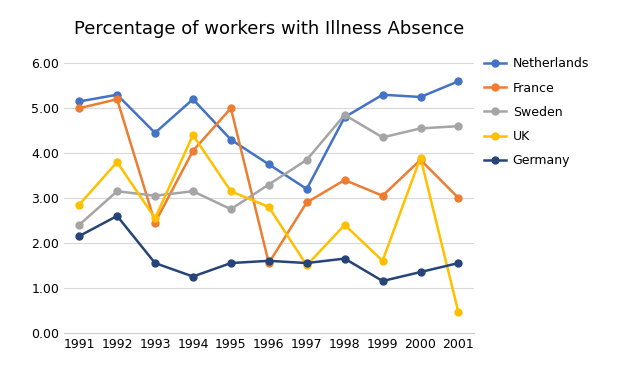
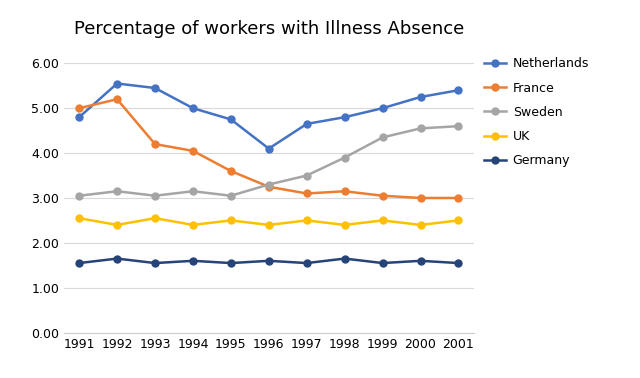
Netherlands/1991: 5.15 -> 4.80
Sweden/1991: 2.40 -> 3.05
UK/1991: 2.85 -> 2.55
Germany/1991: 2.15 -> 1.55
Netherlands/1992: 5.30 -> 5.55
UK/1992: 3.80 -> 2.40
Germany/1992: 2.60 -> 1.65
Netherlands/1993: 4.45 -> 5.45
France/1993: 2.45 -> 4.20
Netherlands/1994: 5.20 -> 5.00
UK/1994: 4.40 -> 2.40
Germany/1994: 1.25 -> 1.60
Netherlands/1995: 4.30 -> 4.75
France/1995: 5.00 -> 3.60
Sweden/1995: 2.75 -> 3.05
UK/1995: 3.15 -> 2.50
Netherlands/1996: 3.75 -> 4.10
France/1996: 1.55 -> 3.25
UK/1996: 2.80 -> 2.40
Netherlands/1997: 3.20 -> 4.65
France/1997: 2.90 -> 3.10
Sweden/1997: 3.85 -> 3.50
UK/1997: 1.50 -> 2.50
France/1998: 3.40 -> 3.15
Sweden/1998: 4.85 -> 3.90
Netherlands/1999: 5.30 -> 5.00
UK/1999: 1.60 -> 2.50
Germany/1999: 1.15 -> 1.55
France/2000: 3.85 -> 3.00
UK/2000: 3.90 -> 2.40
Germany/2000: 1.35 -> 1.60
Netherlands/2001: 5.60 -> 5.40
UK/2001: 0.45 -> 2.50
